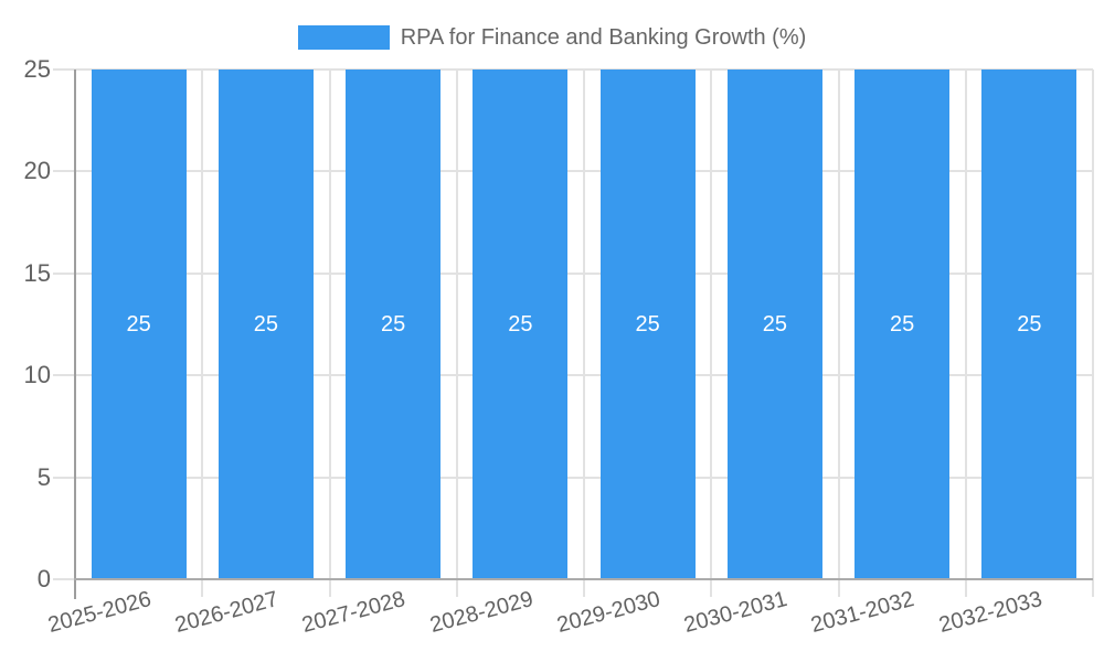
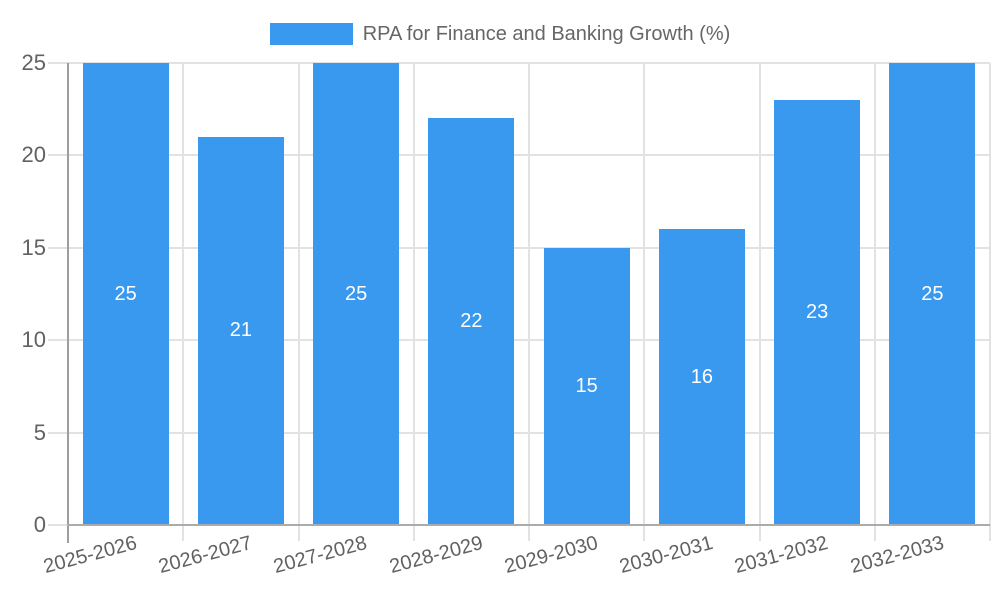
2026-2027: 25 -> 21
2028-2029: 25 -> 22
2029-2030: 25 -> 15
2030-2031: 25 -> 16
2031-2032: 25 -> 23
